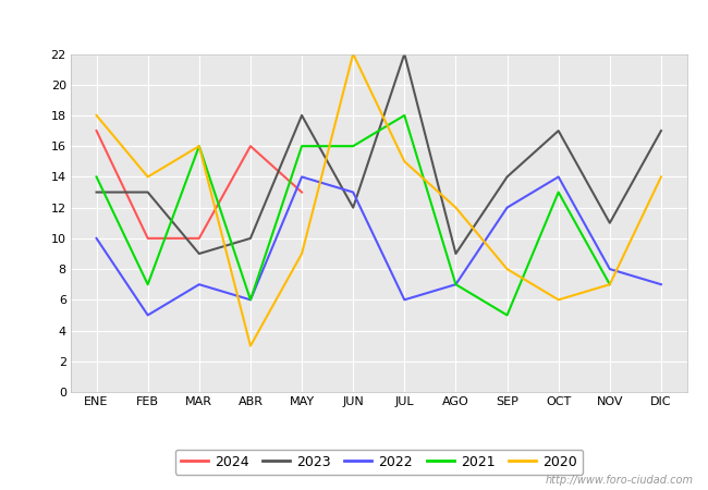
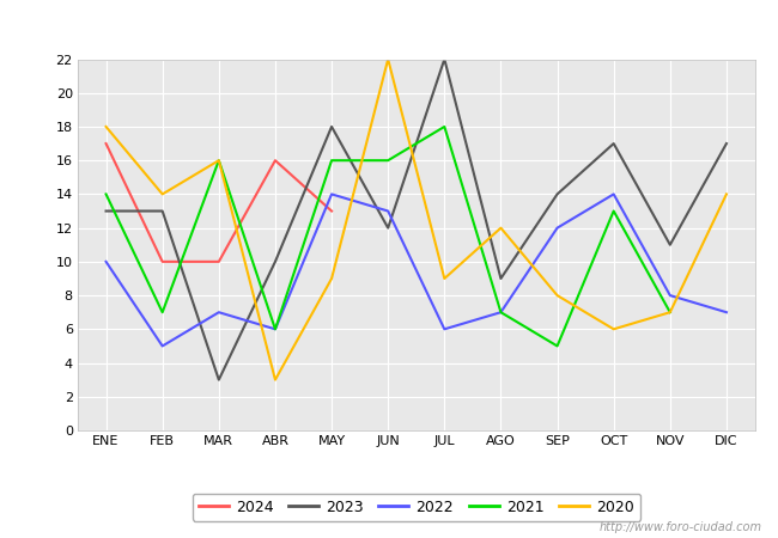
2023/MAR: 9 -> 3
2020/JUL: 15 -> 9
